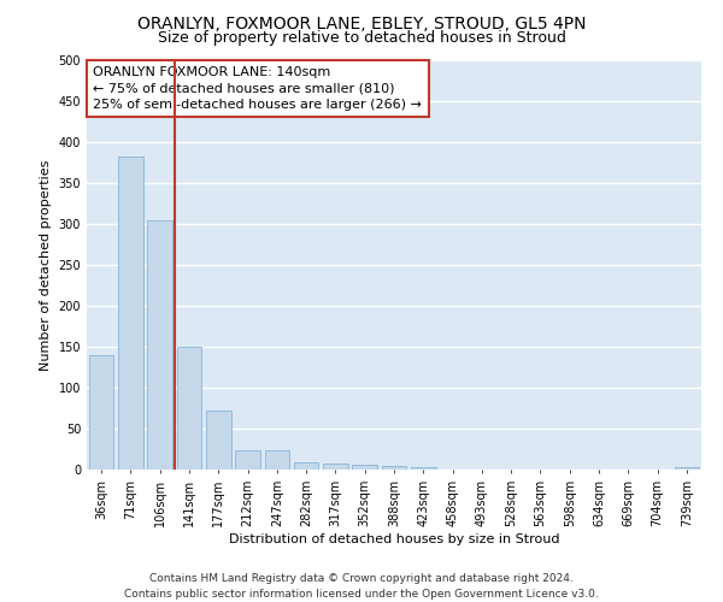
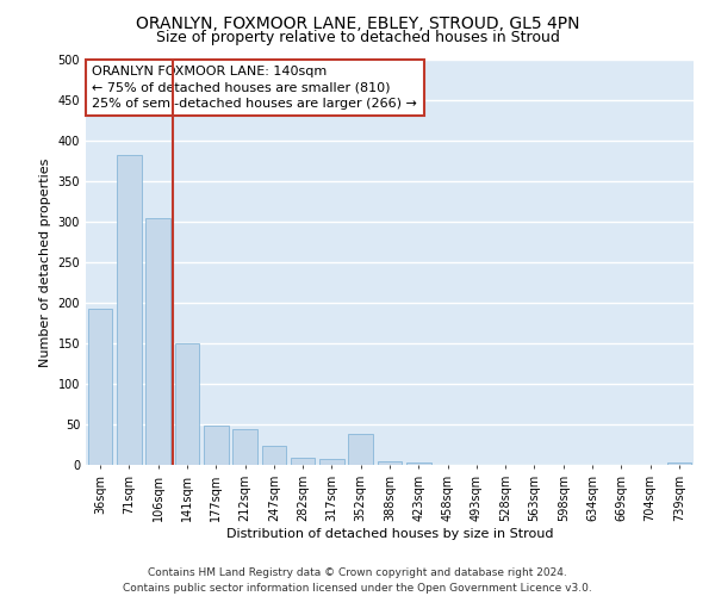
36sqm: 140 -> 192
177sqm: 72 -> 48
212sqm: 23 -> 44
352sqm: 6 -> 38
